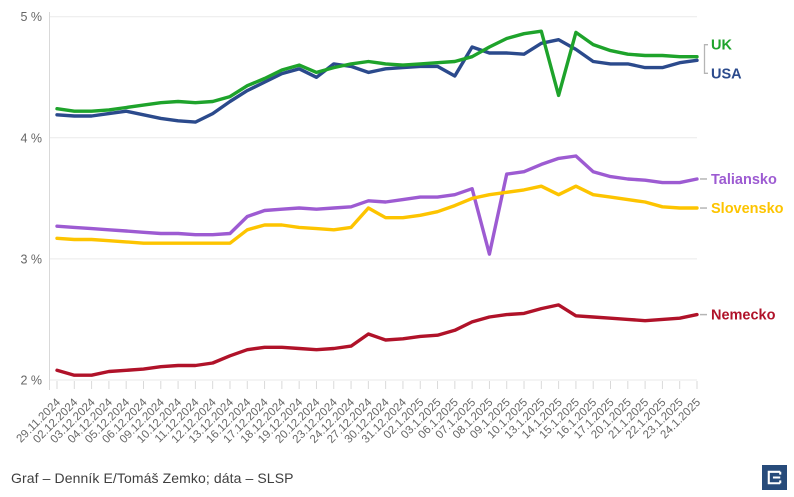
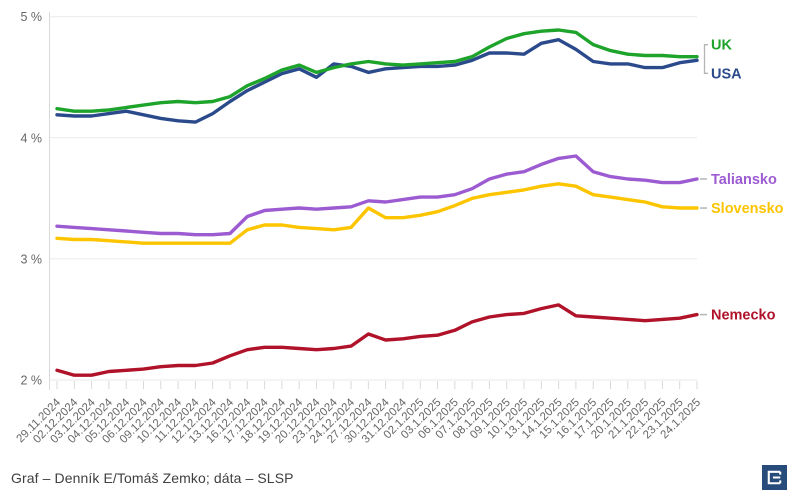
USA/06.1.2025: 4.51% -> 4.60%
USA/07.1.2025: 4.75% -> 4.64%
Taliansko/08.1.2025: 3.04% -> 3.66%
UK/14.1.2025: 4.35% -> 4.89%
Slovensko/14.1.2025: 3.53% -> 3.62%
